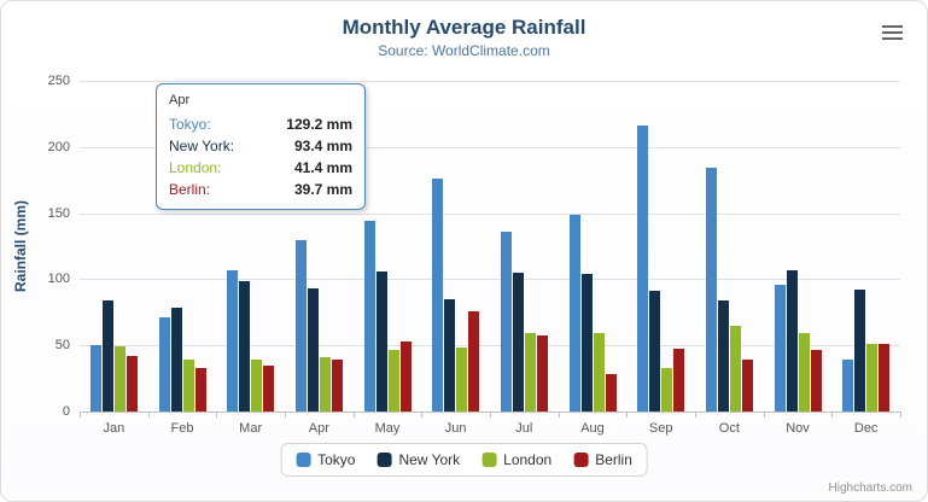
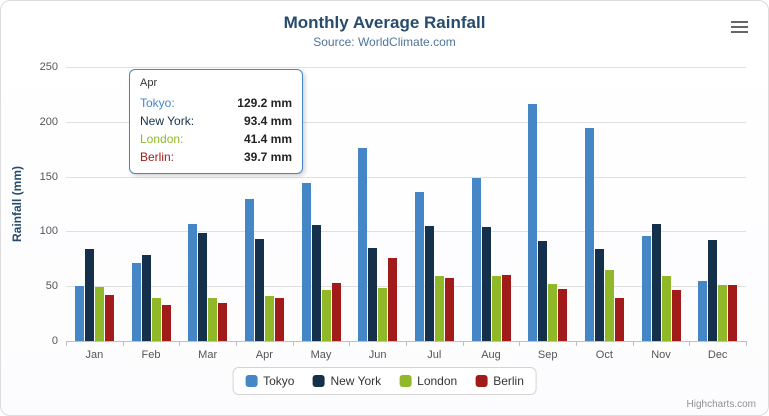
Berlin/Aug: 28 -> 60
London/Sep: 33 -> 52
Tokyo/Oct: 184 -> 194
Tokyo/Dec: 39 -> 54
